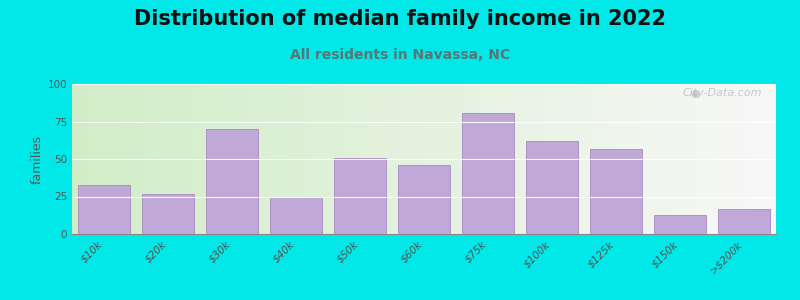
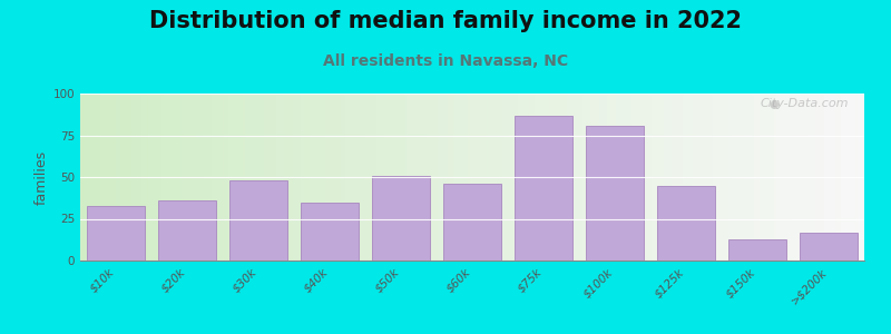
$20k: 27 -> 36
$30k: 70 -> 48
$40k: 25 -> 35
$75k: 81 -> 87
$100k: 62 -> 81
$125k: 57 -> 45
